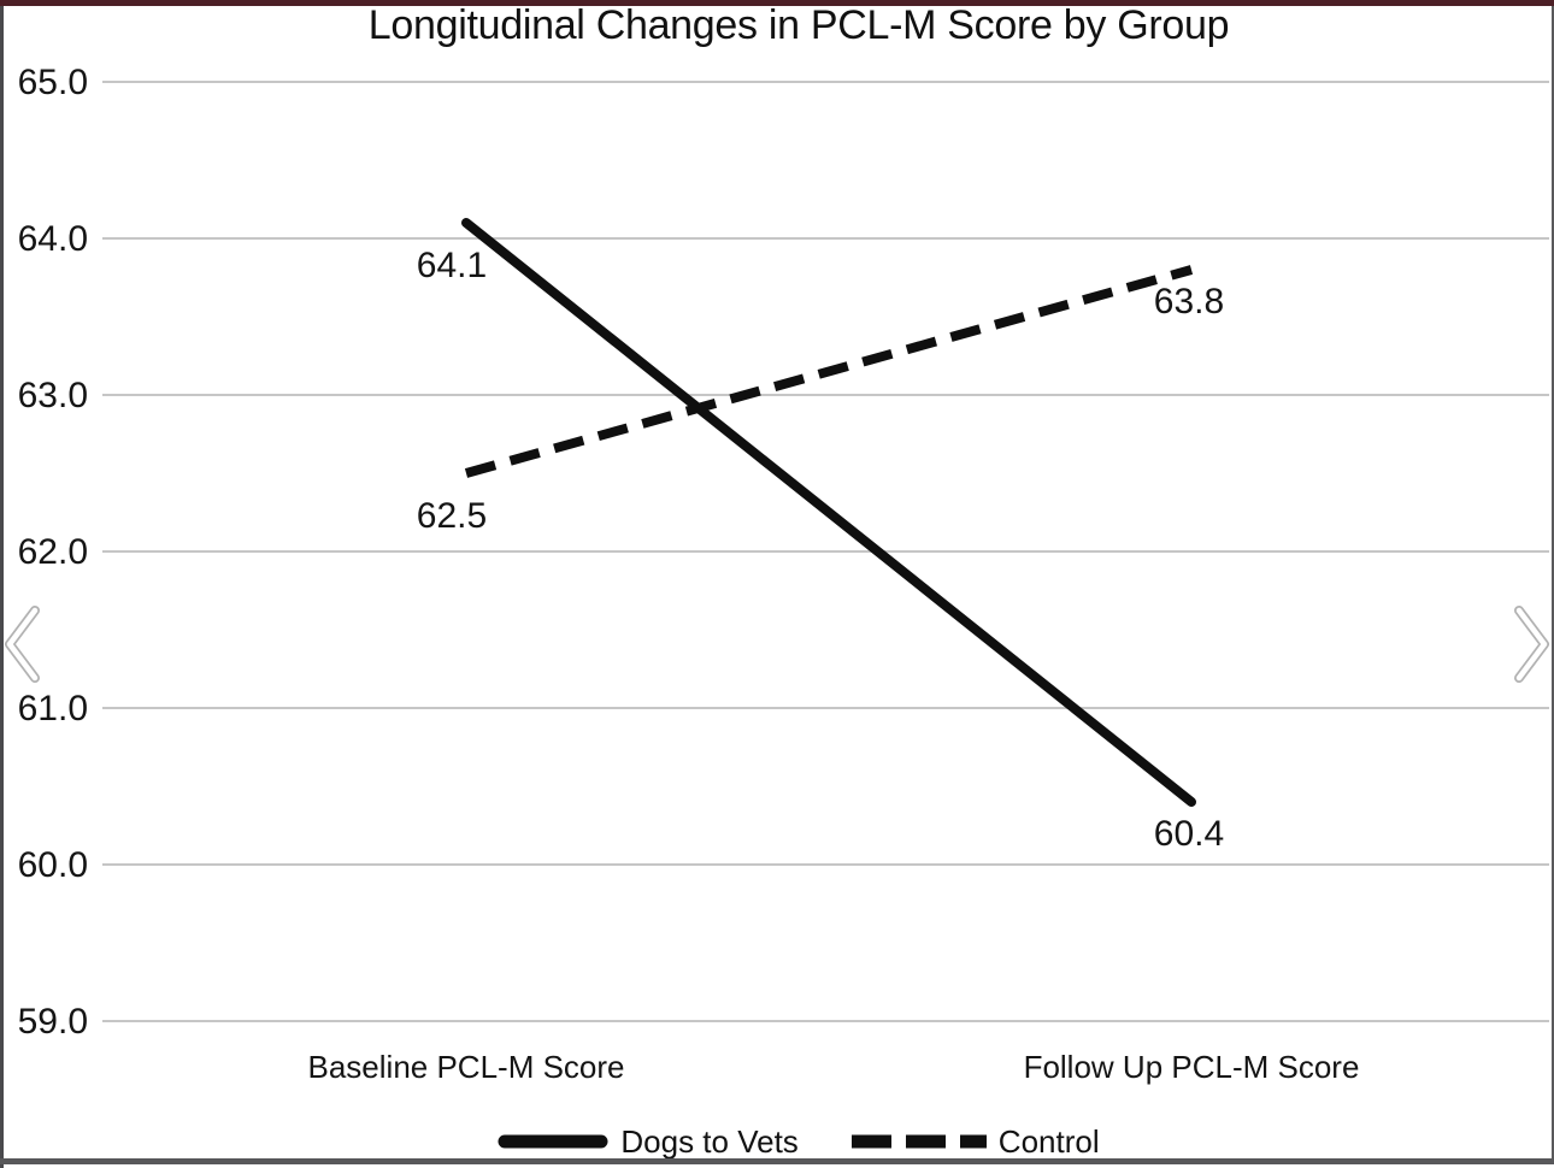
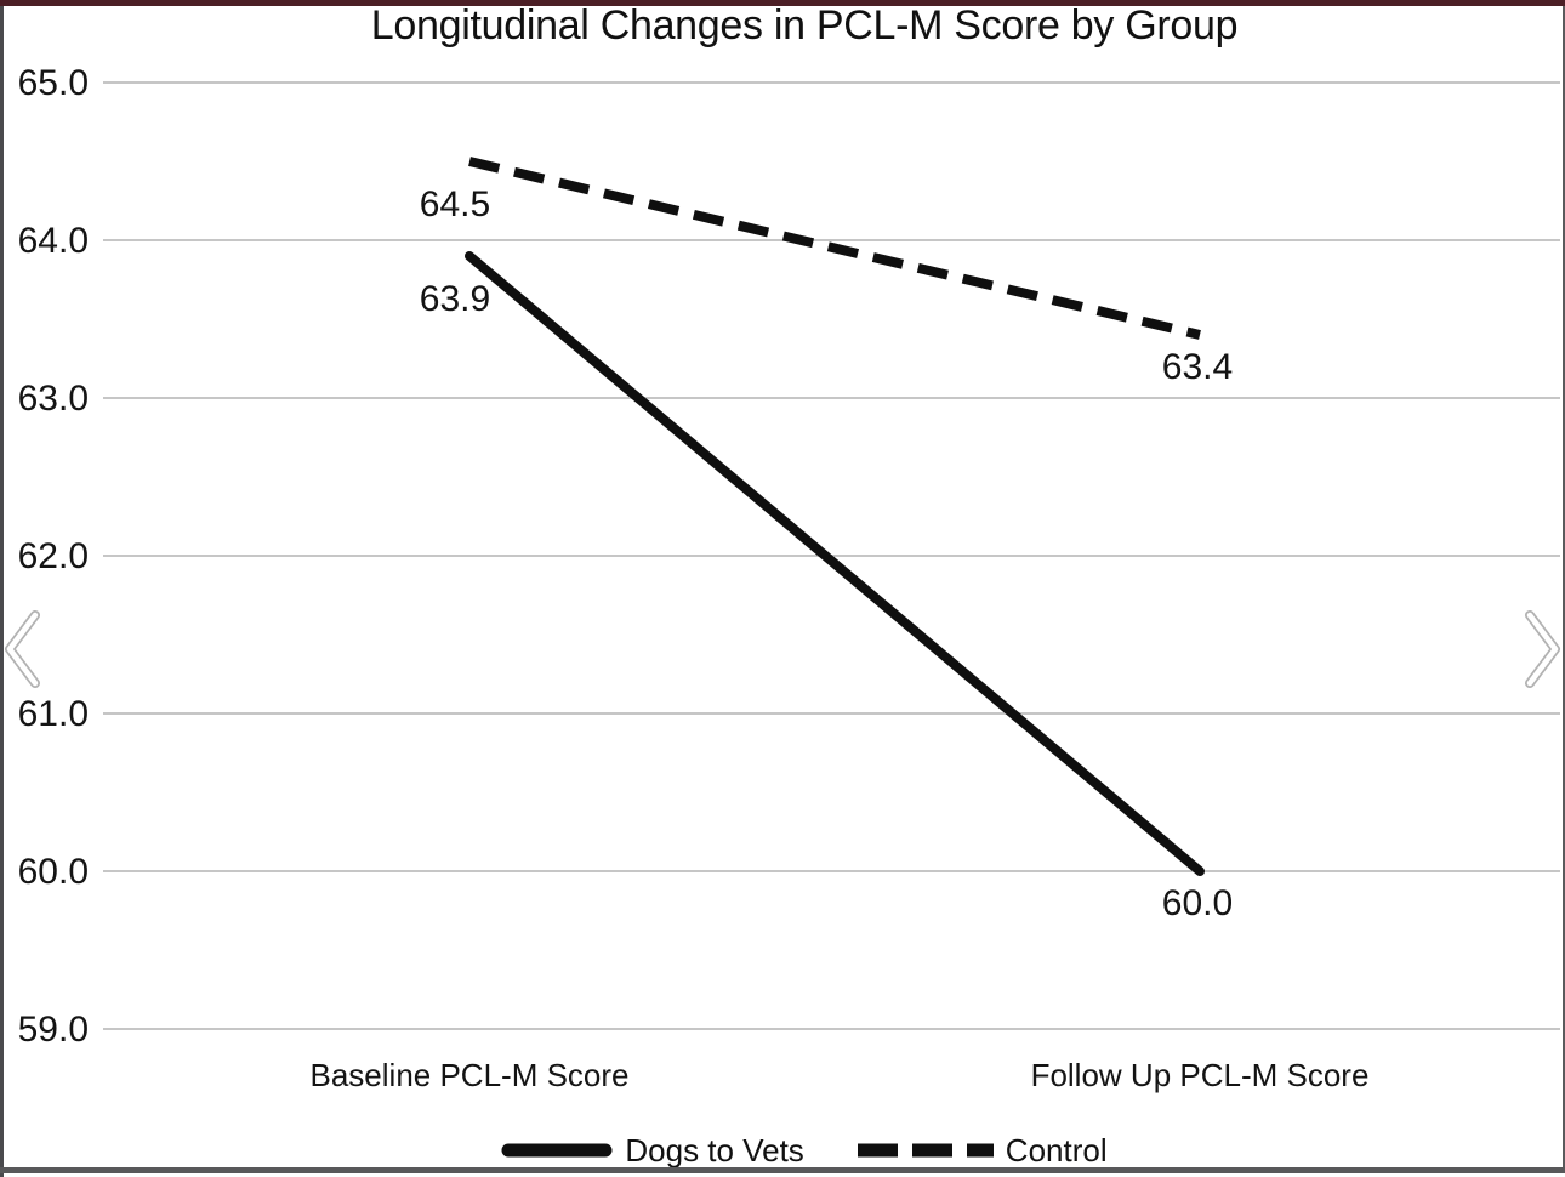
Dogs to Vets/Baseline PCL-M Score: 64.1 -> 63.9
Control/Baseline PCL-M Score: 62.5 -> 64.5
Dogs to Vets/Follow Up PCL-M Score: 60.4 -> 60.0
Control/Follow Up PCL-M Score: 63.8 -> 63.4
